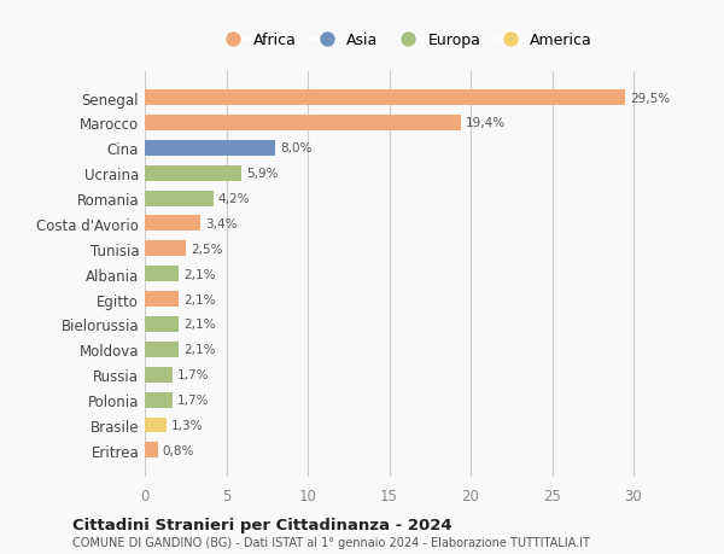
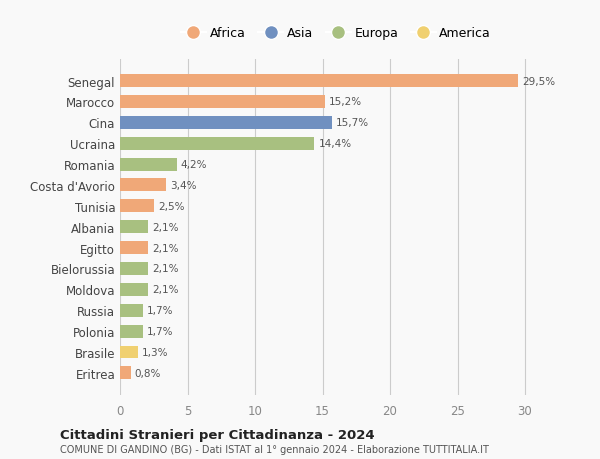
Marocco: 19,4% -> 15,2%
Cina: 8,0% -> 15,7%
Ucraina: 5,9% -> 14,4%
